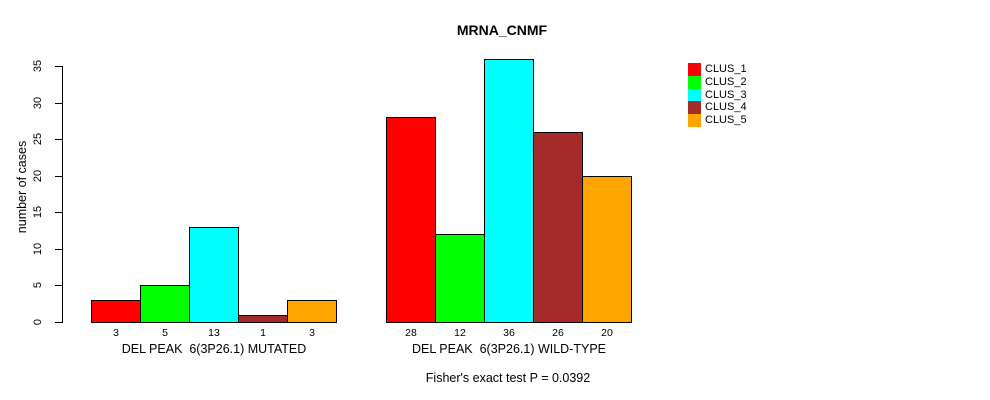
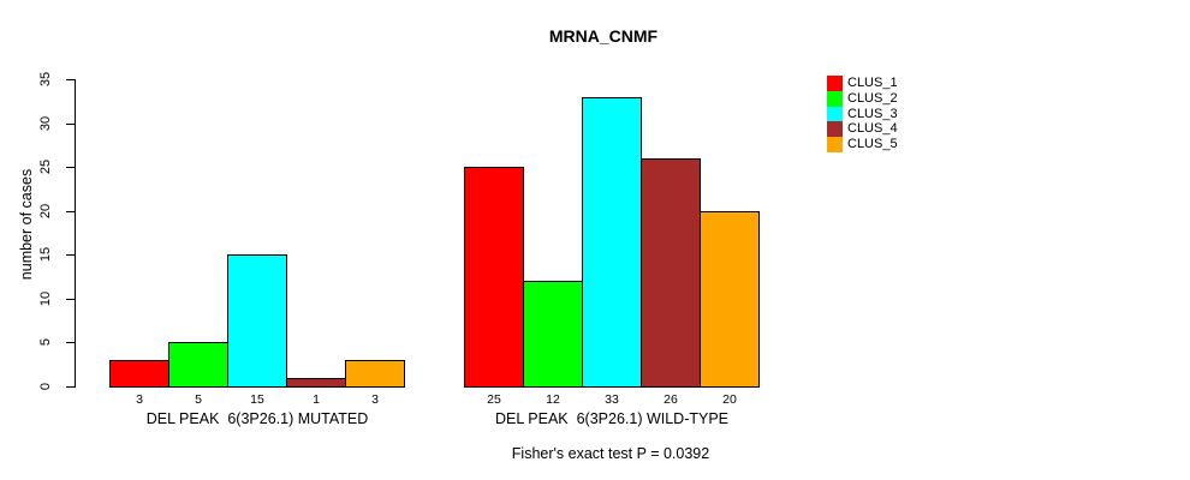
CLUS_3/DEL PEAK 6(3P26.1) MUTATED: 13 -> 15
CLUS_1/DEL PEAK 6(3P26.1) WILD-TYPE: 28 -> 25
CLUS_3/DEL PEAK 6(3P26.1) WILD-TYPE: 36 -> 33
